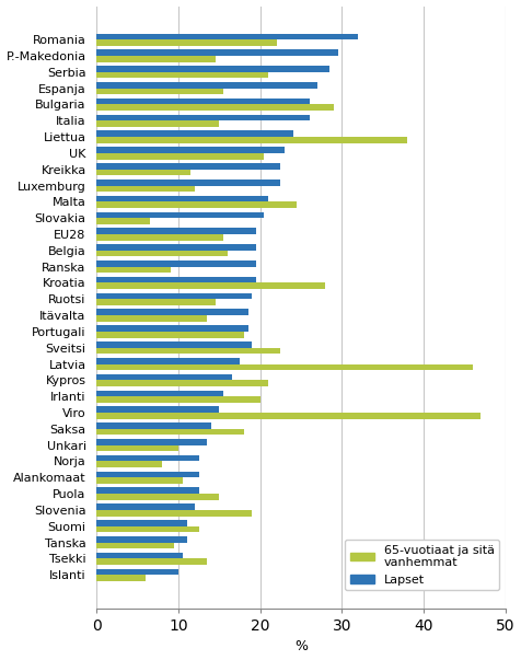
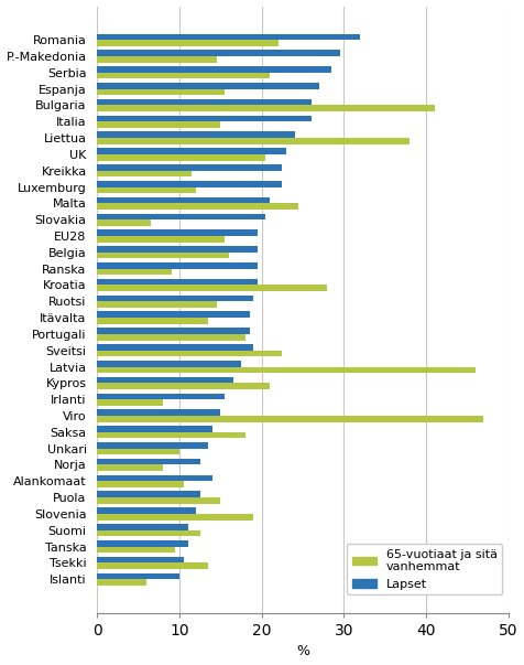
65-vuotiaat ja sitä vanhemmat/Bulgaria: 29.0 -> 41.0
65-vuotiaat ja sitä vanhemmat/Irlanti: 20.0 -> 8.0
Lapset/Alankomaat: 12.5 -> 14.0
